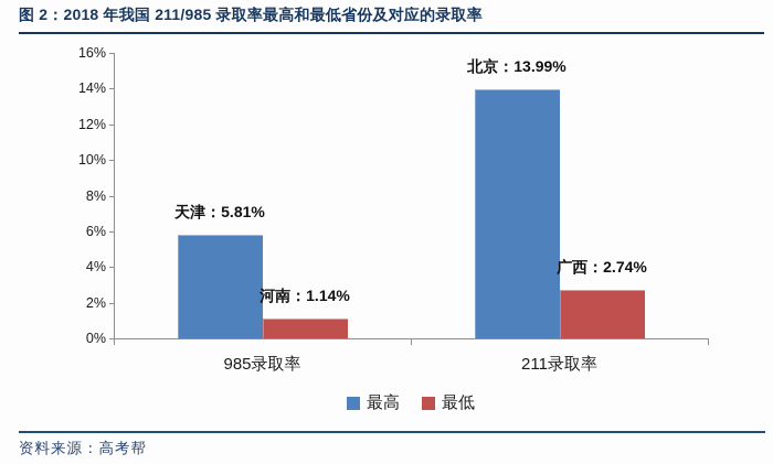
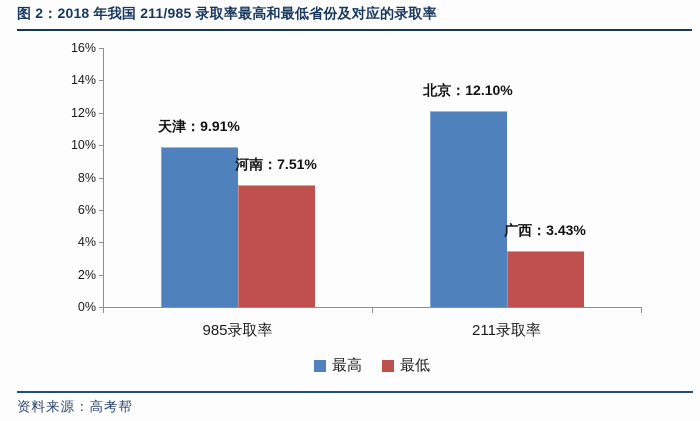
最高/985录取率: 5.81 -> 9.91
最低/985录取率: 1.14 -> 7.51
最高/211录取率: 13.99 -> 12.10
最低/211录取率: 2.74 -> 3.43
